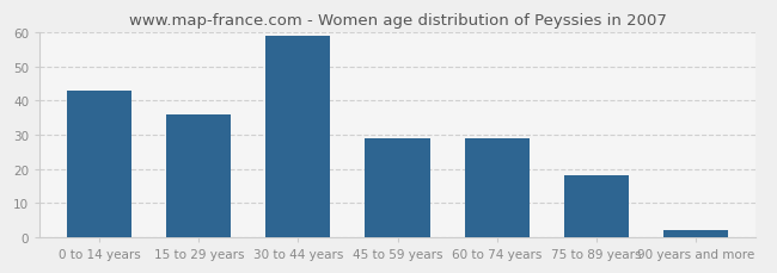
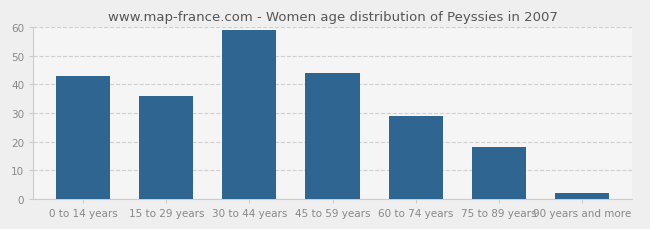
45 to 59 years: 29 -> 44
